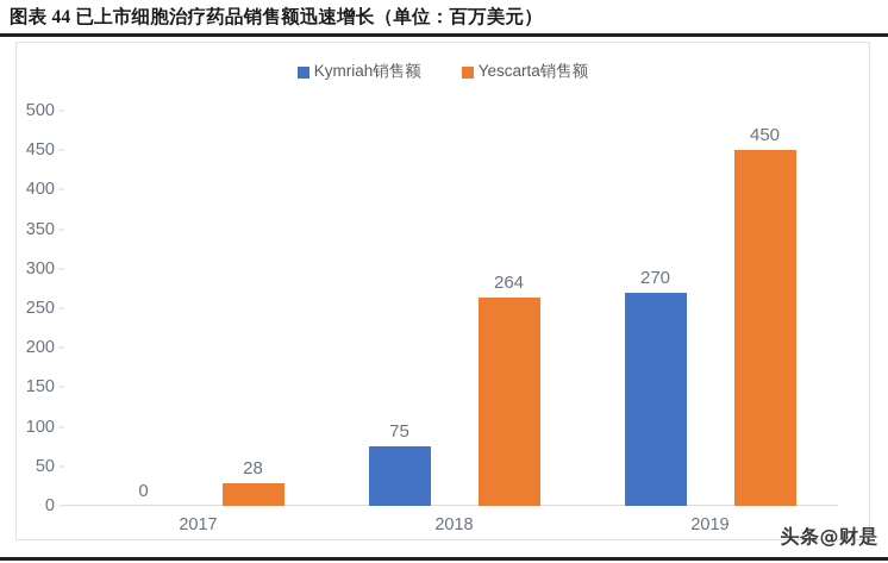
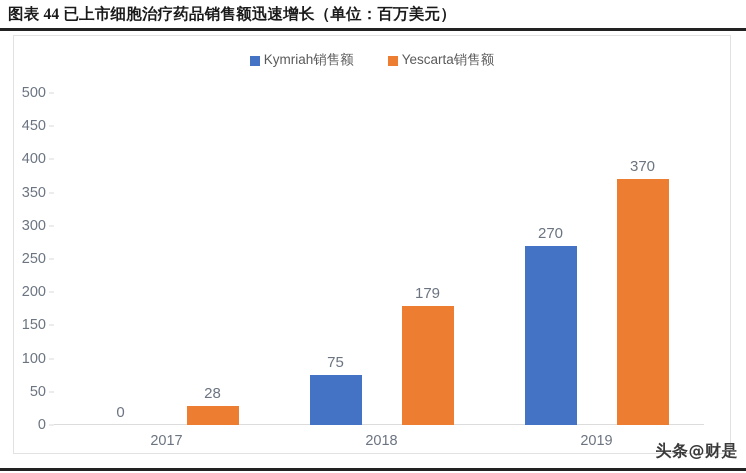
Yescarta销售额/2018: 264 -> 179
Yescarta销售额/2019: 450 -> 370
